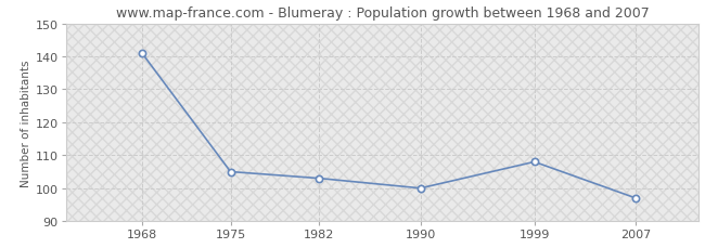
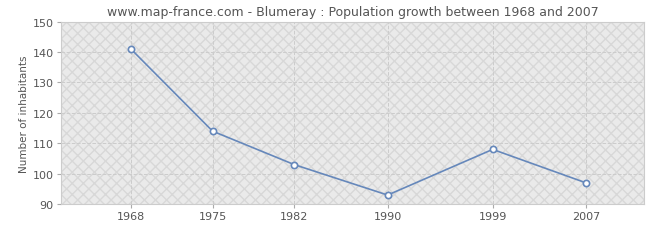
1975: 105 -> 114
1990: 100 -> 93
